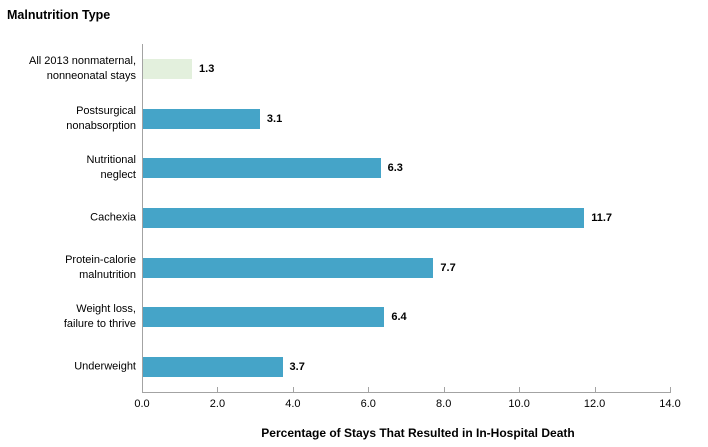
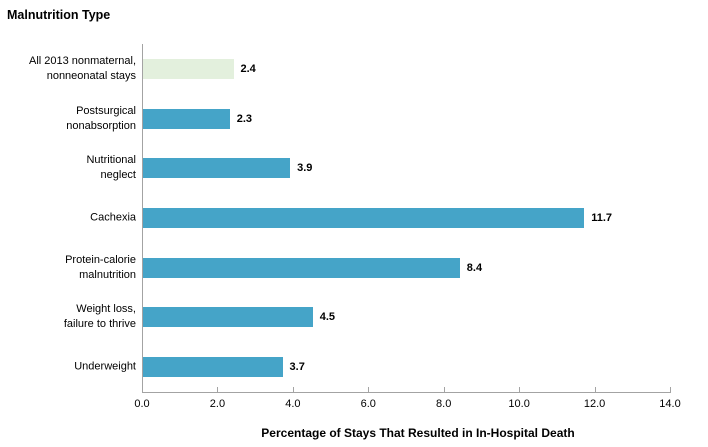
All 2013 nonmaternal, nonneonatal stays: 1.3 -> 2.4
Postsurgical nonabsorption: 3.1 -> 2.3
Nutritional neglect: 6.3 -> 3.9
Protein-calorie malnutrition: 7.7 -> 8.4
Weight loss, failure to thrive: 6.4 -> 4.5
